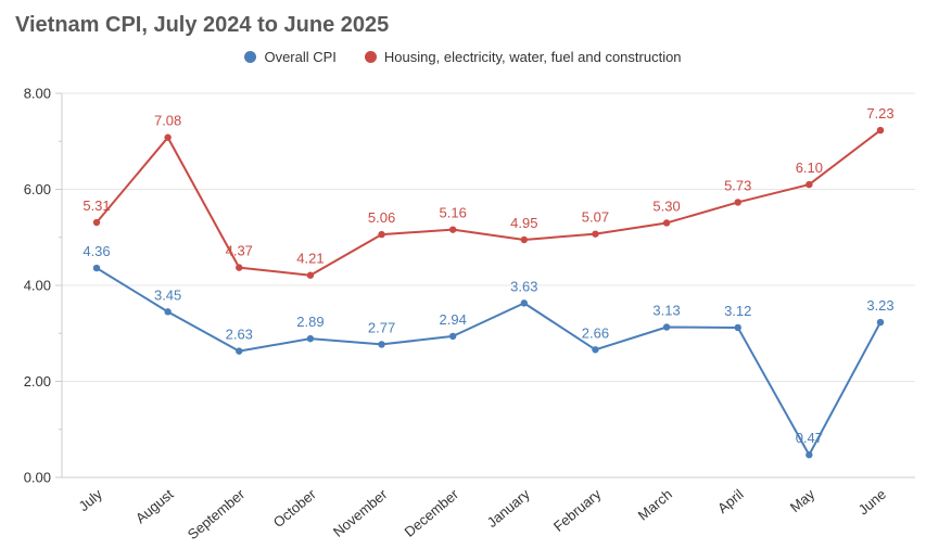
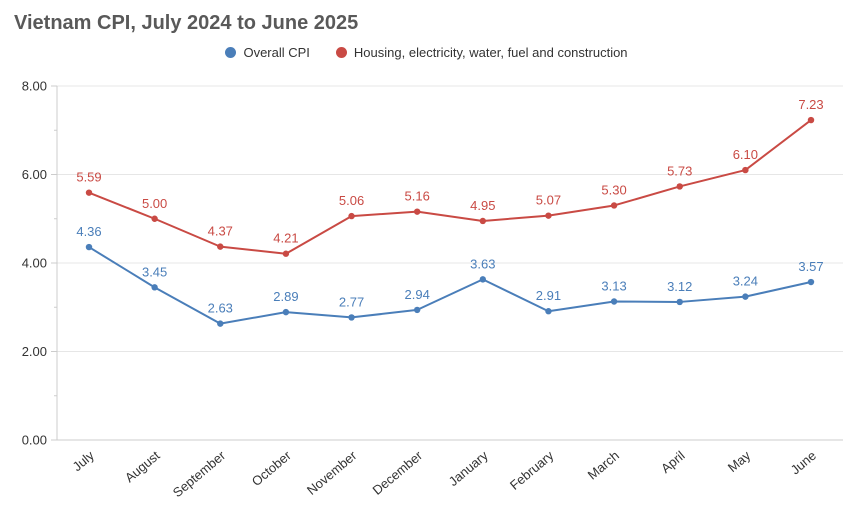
Housing, electricity, water, fuel and construction/July: 5.31 -> 5.59
Housing, electricity, water, fuel and construction/August: 7.08 -> 5.00
Overall CPI/February: 2.66 -> 2.91
Overall CPI/May: 0.47 -> 3.24
Overall CPI/June: 3.23 -> 3.57
